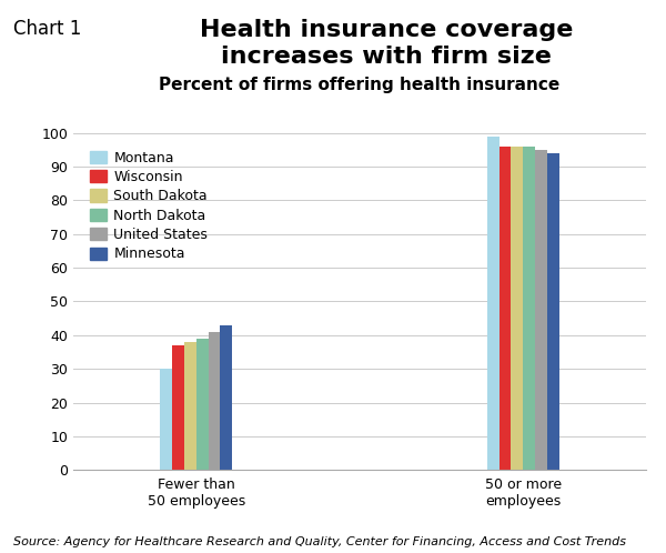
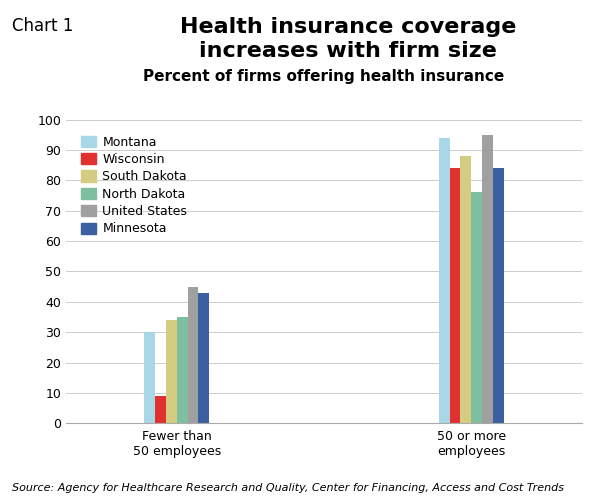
Wisconsin/Fewer than 50 employees: 37 -> 9
South Dakota/Fewer than 50 employees: 38 -> 34
North Dakota/Fewer than 50 employees: 39 -> 35
United States/Fewer than 50 employees: 41 -> 45
Montana/50 or more employees: 99 -> 94
Wisconsin/50 or more employees: 96 -> 84
South Dakota/50 or more employees: 96 -> 88
North Dakota/50 or more employees: 96 -> 76
Minnesota/50 or more employees: 94 -> 84
